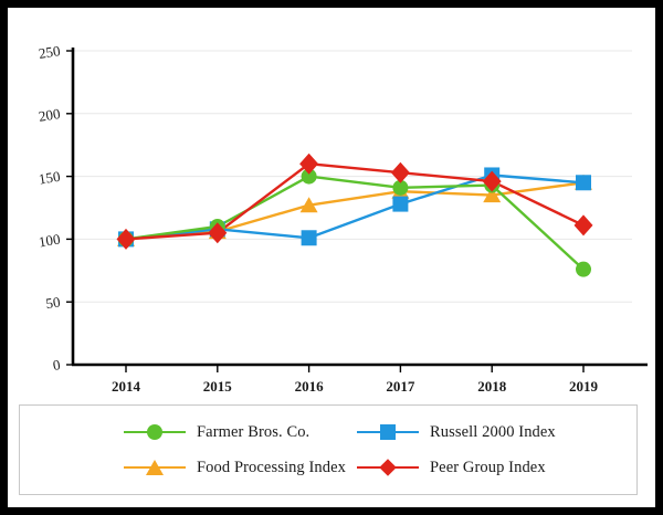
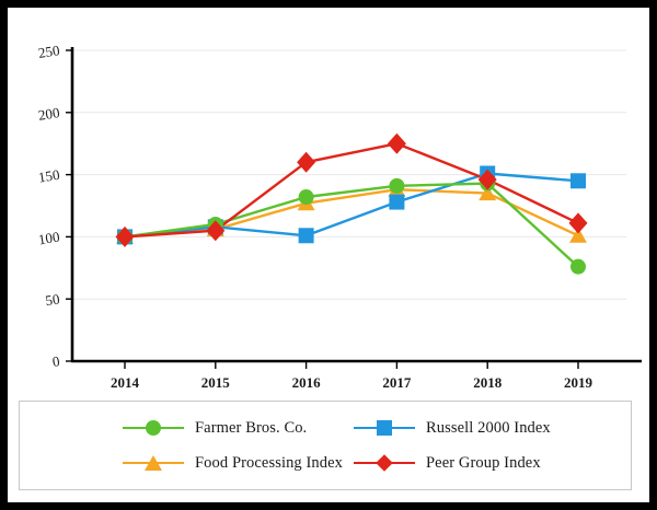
Farmer Bros. Co./2016: 150 -> 132
Peer Group Index/2017: 153 -> 175
Food Processing Index/2019: 145 -> 101
